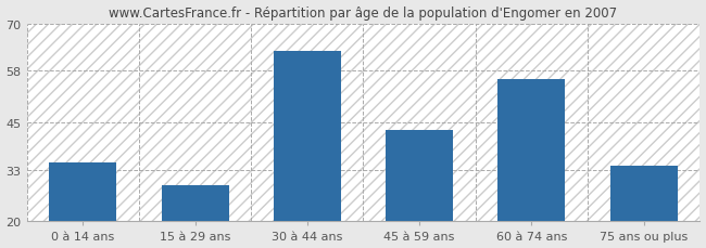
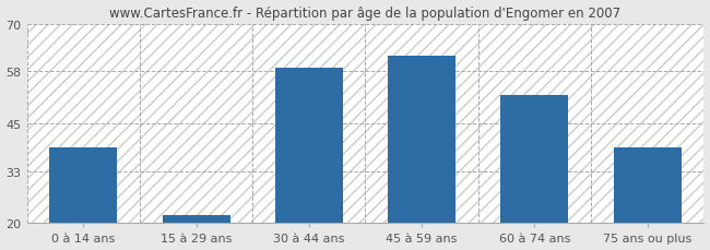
0 à 14 ans: 35 -> 39
15 à 29 ans: 29 -> 22
30 à 44 ans: 63 -> 59
45 à 59 ans: 43 -> 62
60 à 74 ans: 56 -> 52
75 ans ou plus: 34 -> 39
